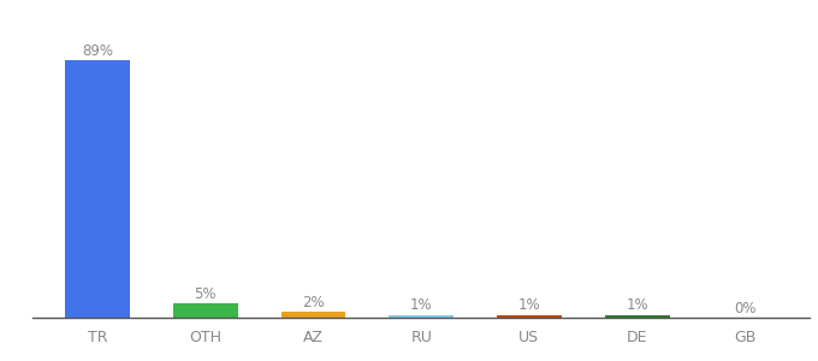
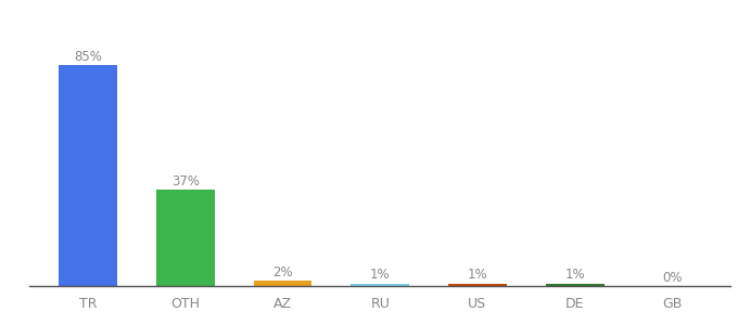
TR: 89% -> 85%
OTH: 5% -> 37%
